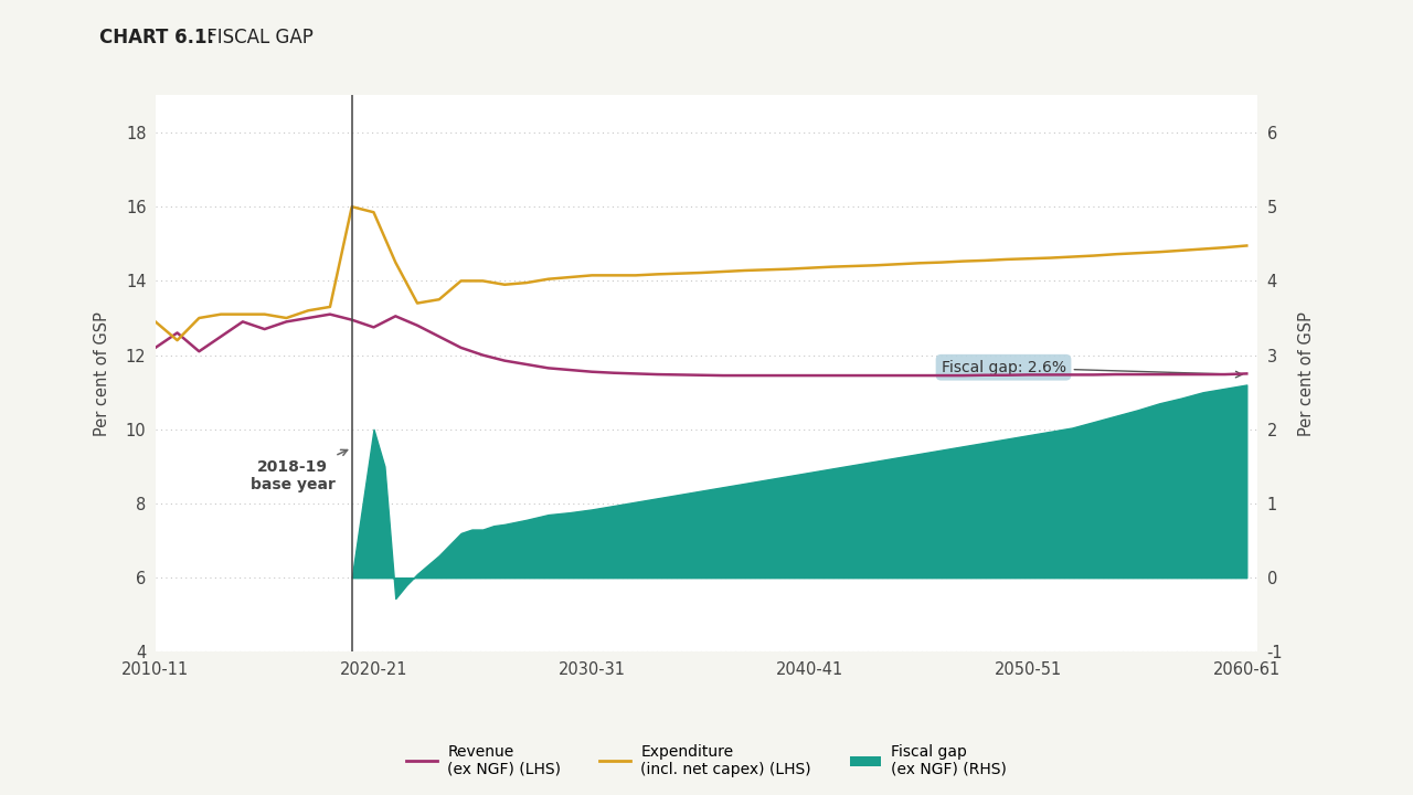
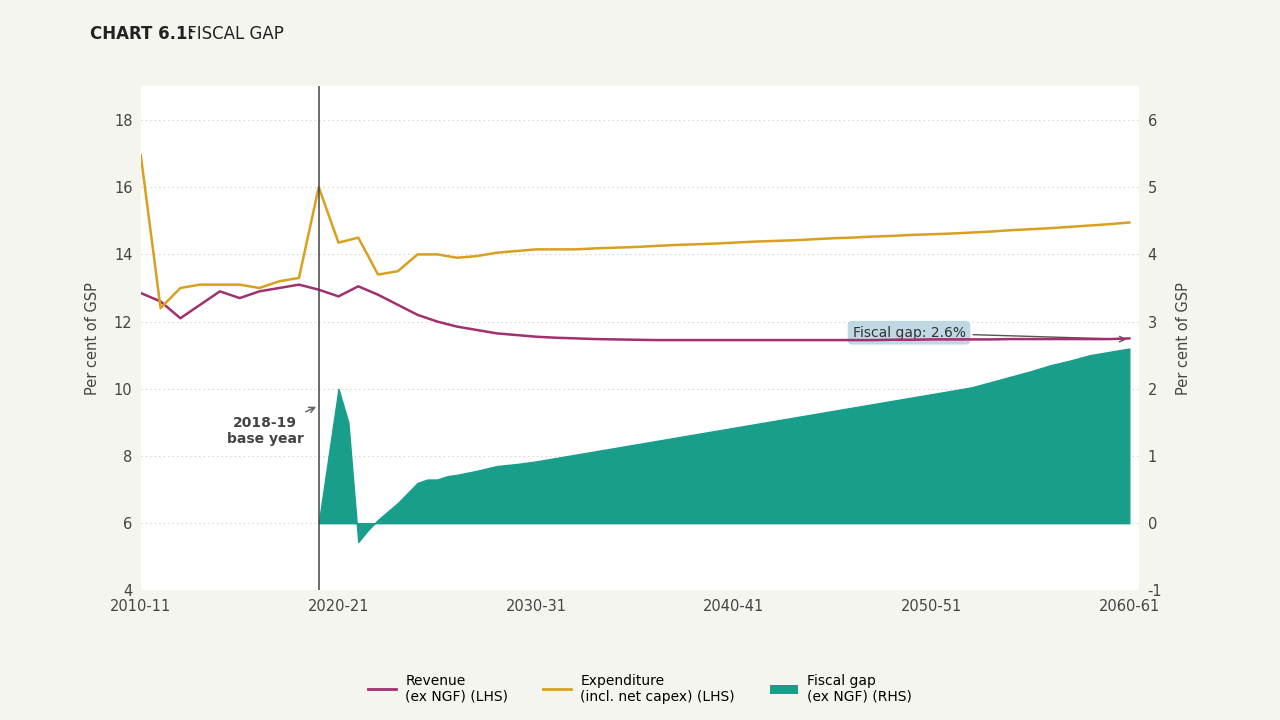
Revenue (ex NGF) (LHS)/2010-11: 12.20 -> 12.85
Expenditure (incl. net capex) (LHS)/2010-11: 12.90 -> 16.95
Expenditure (incl. net capex) (LHS)/2020-21: 15.85 -> 14.35
